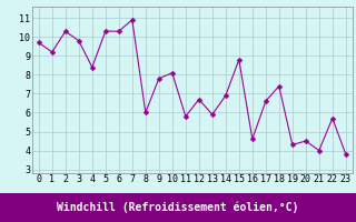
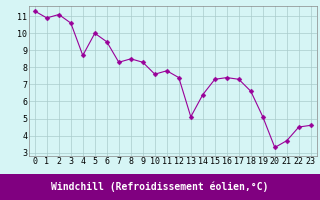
0: 9.7 -> 11.3
1: 9.2 -> 10.9
2: 10.3 -> 11.1
3: 9.8 -> 10.6
4: 8.4 -> 8.7
5: 10.3 -> 10.0
6: 10.3 -> 9.5
7: 10.9 -> 8.3
8: 6.0 -> 8.5
9: 7.8 -> 8.3
10: 8.1 -> 7.6
11: 5.8 -> 7.8
12: 6.7 -> 7.4
13: 5.9 -> 5.1
14: 6.9 -> 6.4
15: 8.8 -> 7.3
16: 4.6 -> 7.4
17: 6.6 -> 7.3
18: 7.4 -> 6.6
19: 4.3 -> 5.1
20: 4.5 -> 3.3
21: 4.0 -> 3.7
22: 5.7 -> 4.5
23: 3.8 -> 4.6
